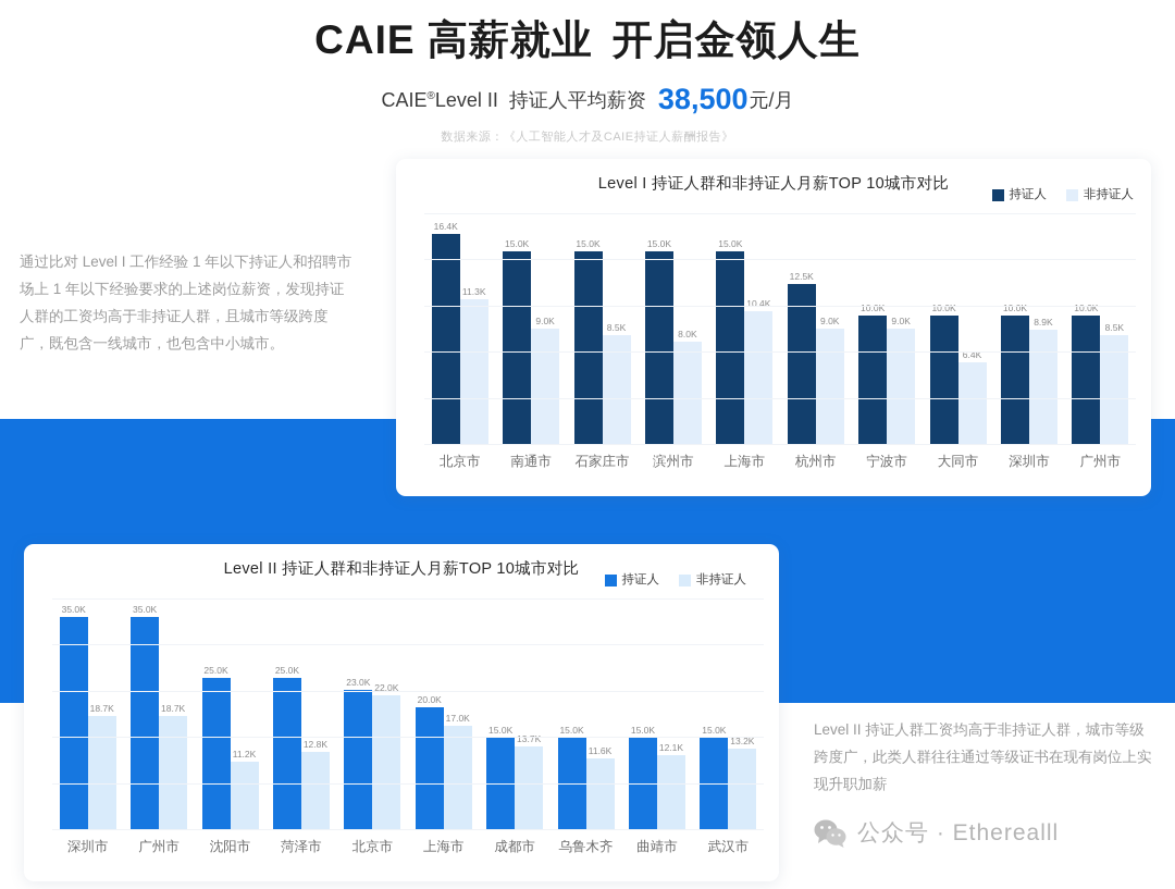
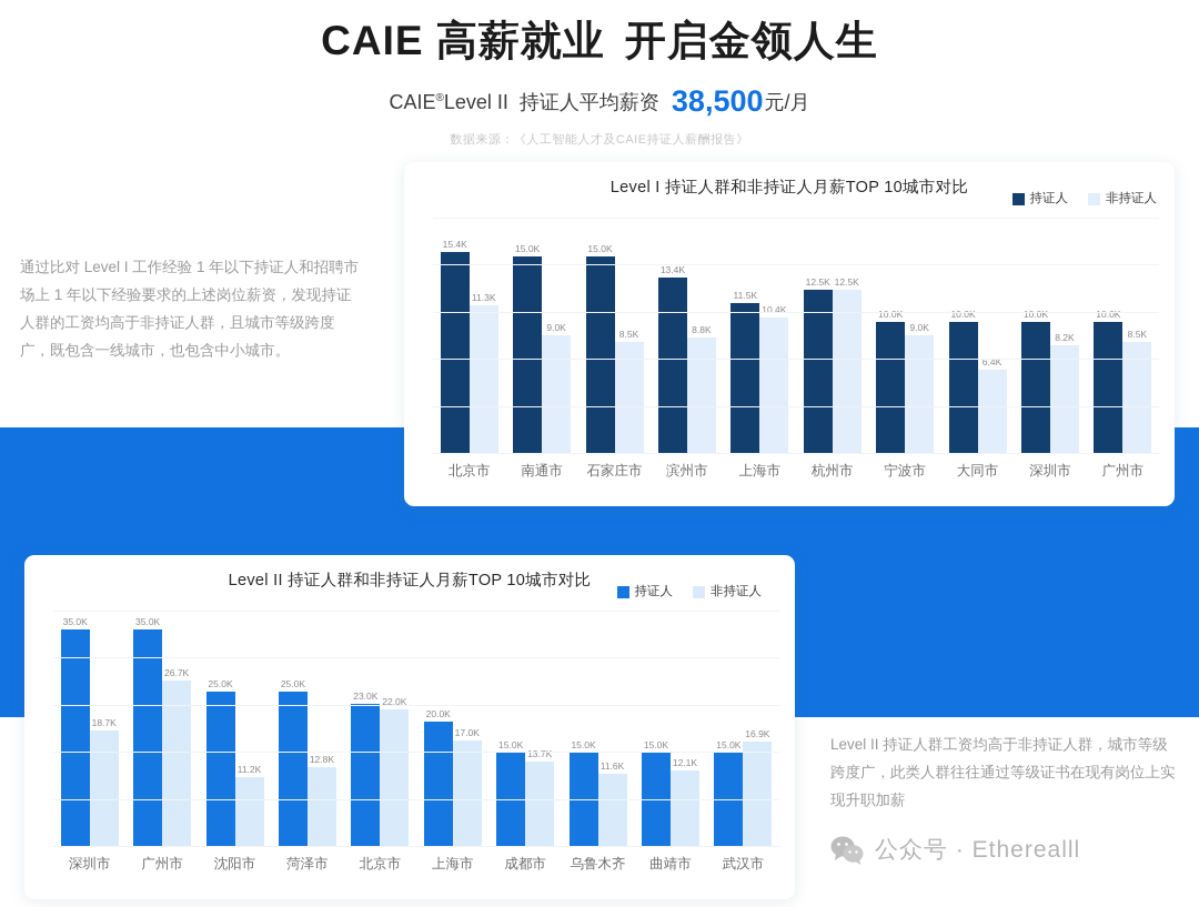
Level I 持证人群和非持证人月薪TOP 10城市对比/持证人/北京市: 16.4K -> 15.4K
Level I 持证人群和非持证人月薪TOP 10城市对比/持证人/滨州市: 15.0K -> 13.4K
Level I 持证人群和非持证人月薪TOP 10城市对比/非持证人/滨州市: 8.0K -> 8.8K
Level I 持证人群和非持证人月薪TOP 10城市对比/持证人/上海市: 15.0K -> 11.5K
Level I 持证人群和非持证人月薪TOP 10城市对比/非持证人/杭州市: 9.0K -> 12.5K
Level I 持证人群和非持证人月薪TOP 10城市对比/非持证人/深圳市: 8.9K -> 8.2K
Level II 持证人群和非持证人月薪TOP 10城市对比/非持证人/广州市: 18.7K -> 26.7K
Level II 持证人群和非持证人月薪TOP 10城市对比/非持证人/武汉市: 13.2K -> 16.9K
